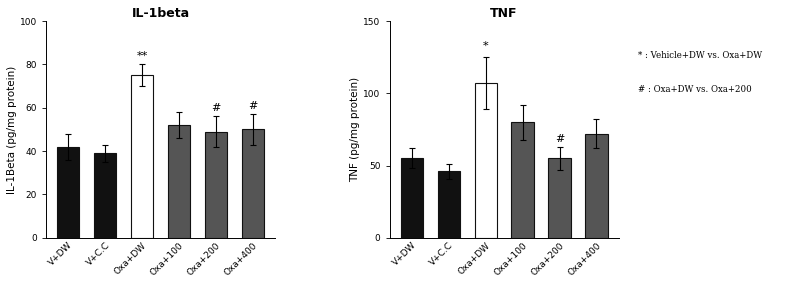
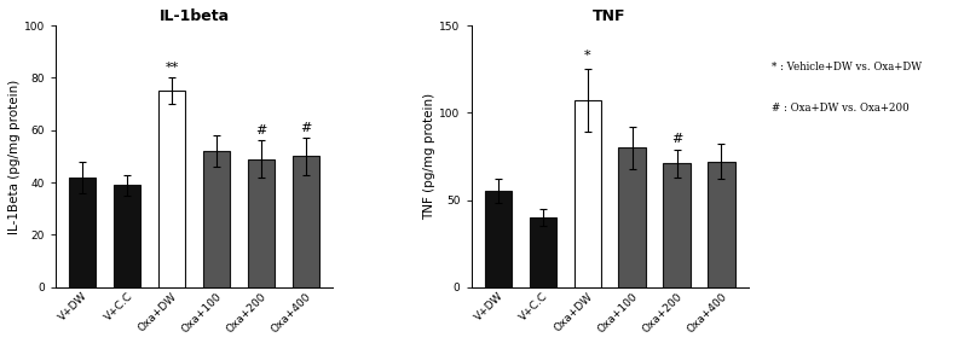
TNF/V+C.C: 46 -> 40
TNF/Oxa+200: 55 -> 71
